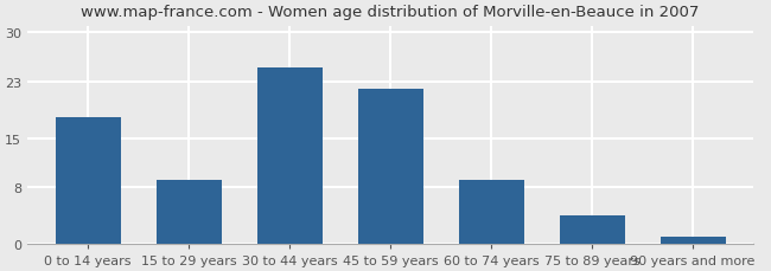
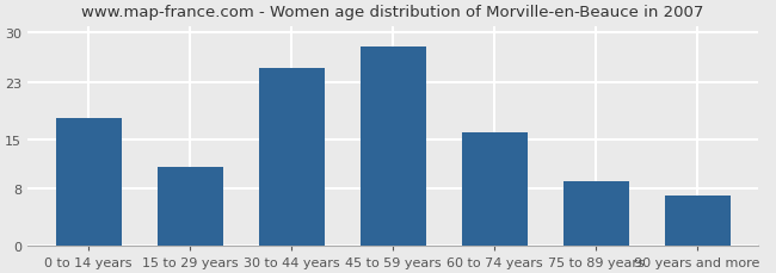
15 to 29 years: 9 -> 11
45 to 59 years: 22 -> 28
60 to 74 years: 9 -> 16
75 to 89 years: 4 -> 9
90 years and more: 1 -> 7
